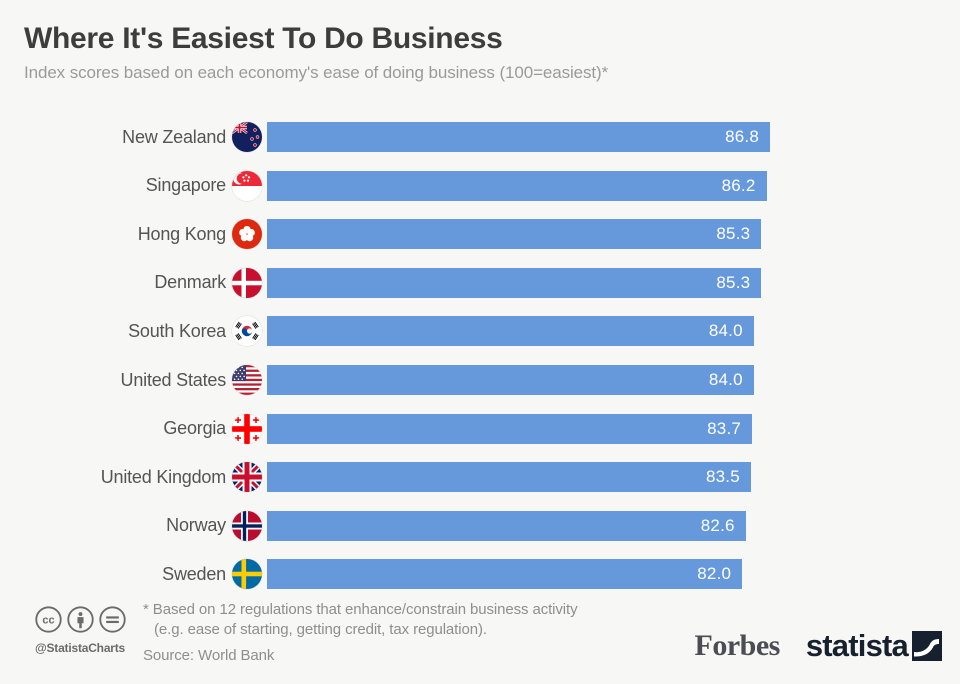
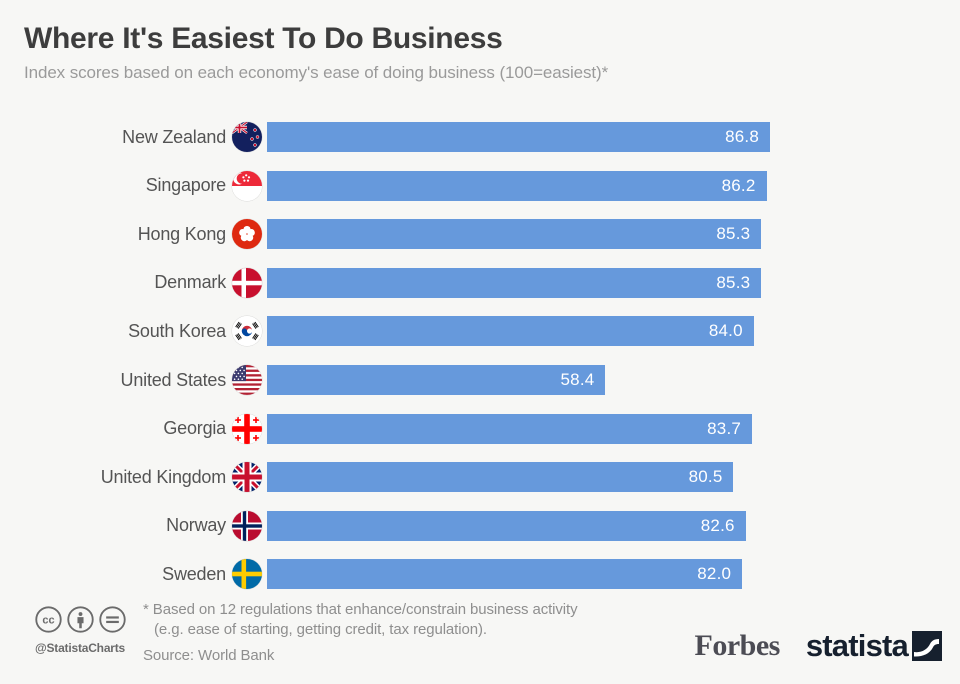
United States: 84.0 -> 58.4
United Kingdom: 83.5 -> 80.5
